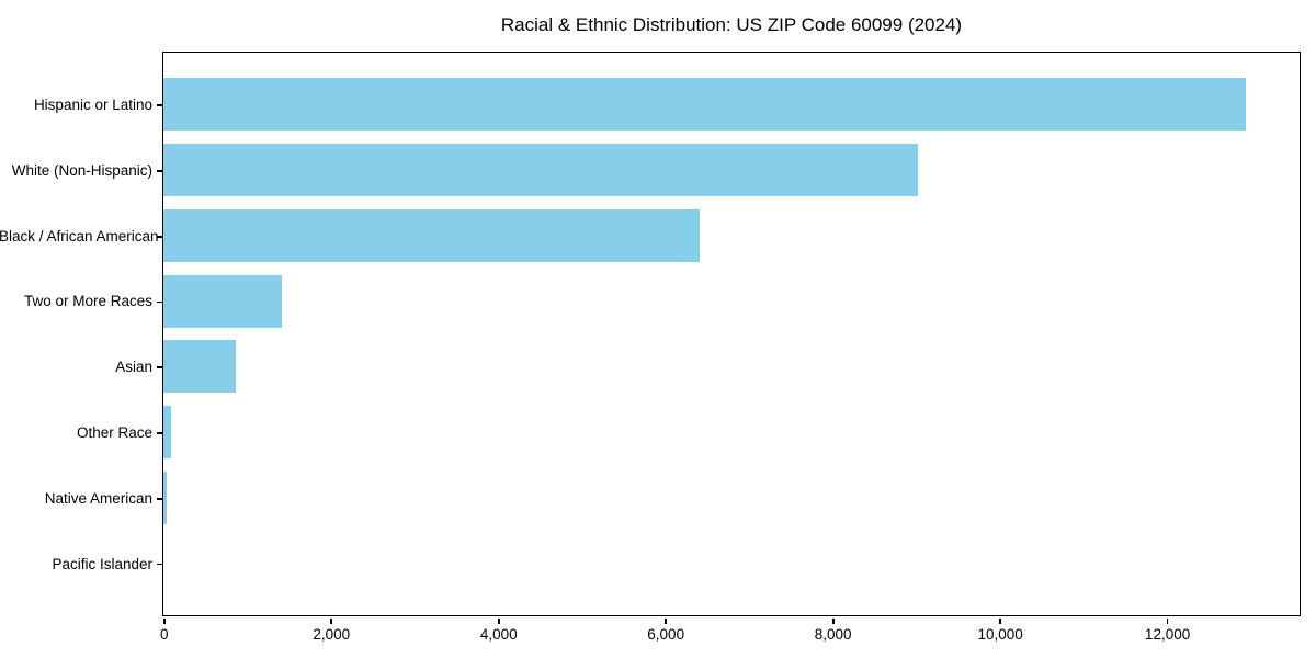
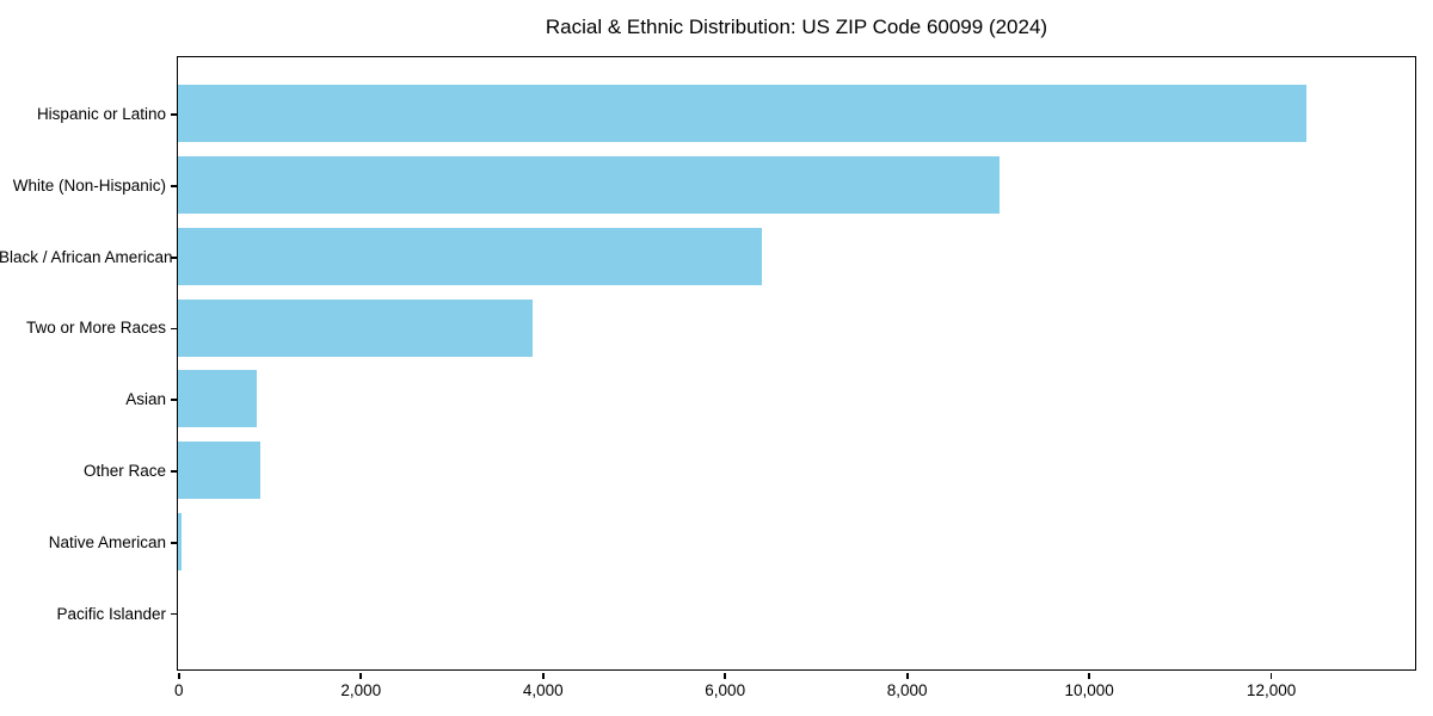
Hispanic or Latino: 13000 -> 12400
Two or More Races: 1400 -> 3900
Other Race: 100 -> 900
